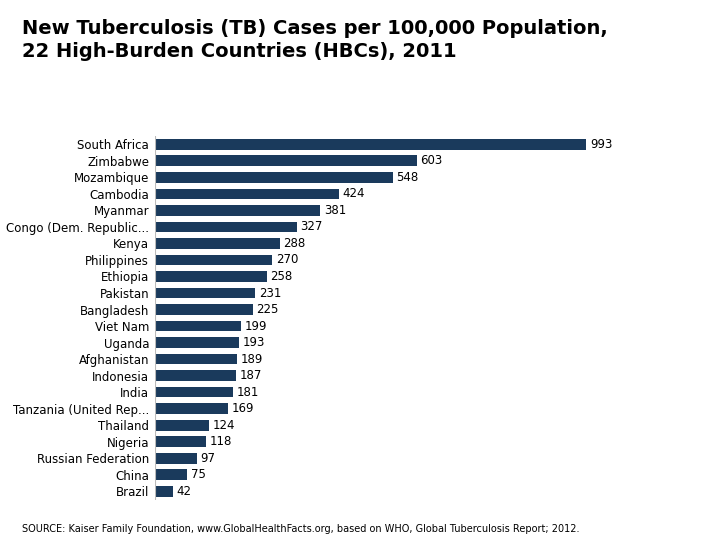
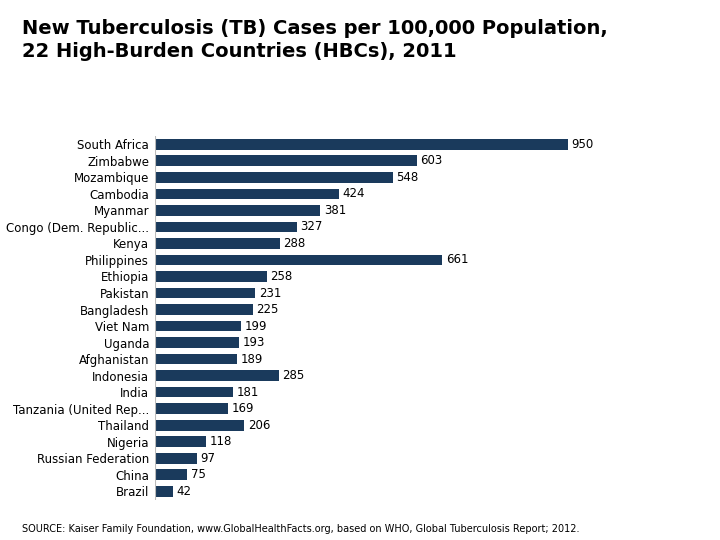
South Africa: 993 -> 950
Philippines: 270 -> 661
Indonesia: 187 -> 285
Thailand: 124 -> 206
